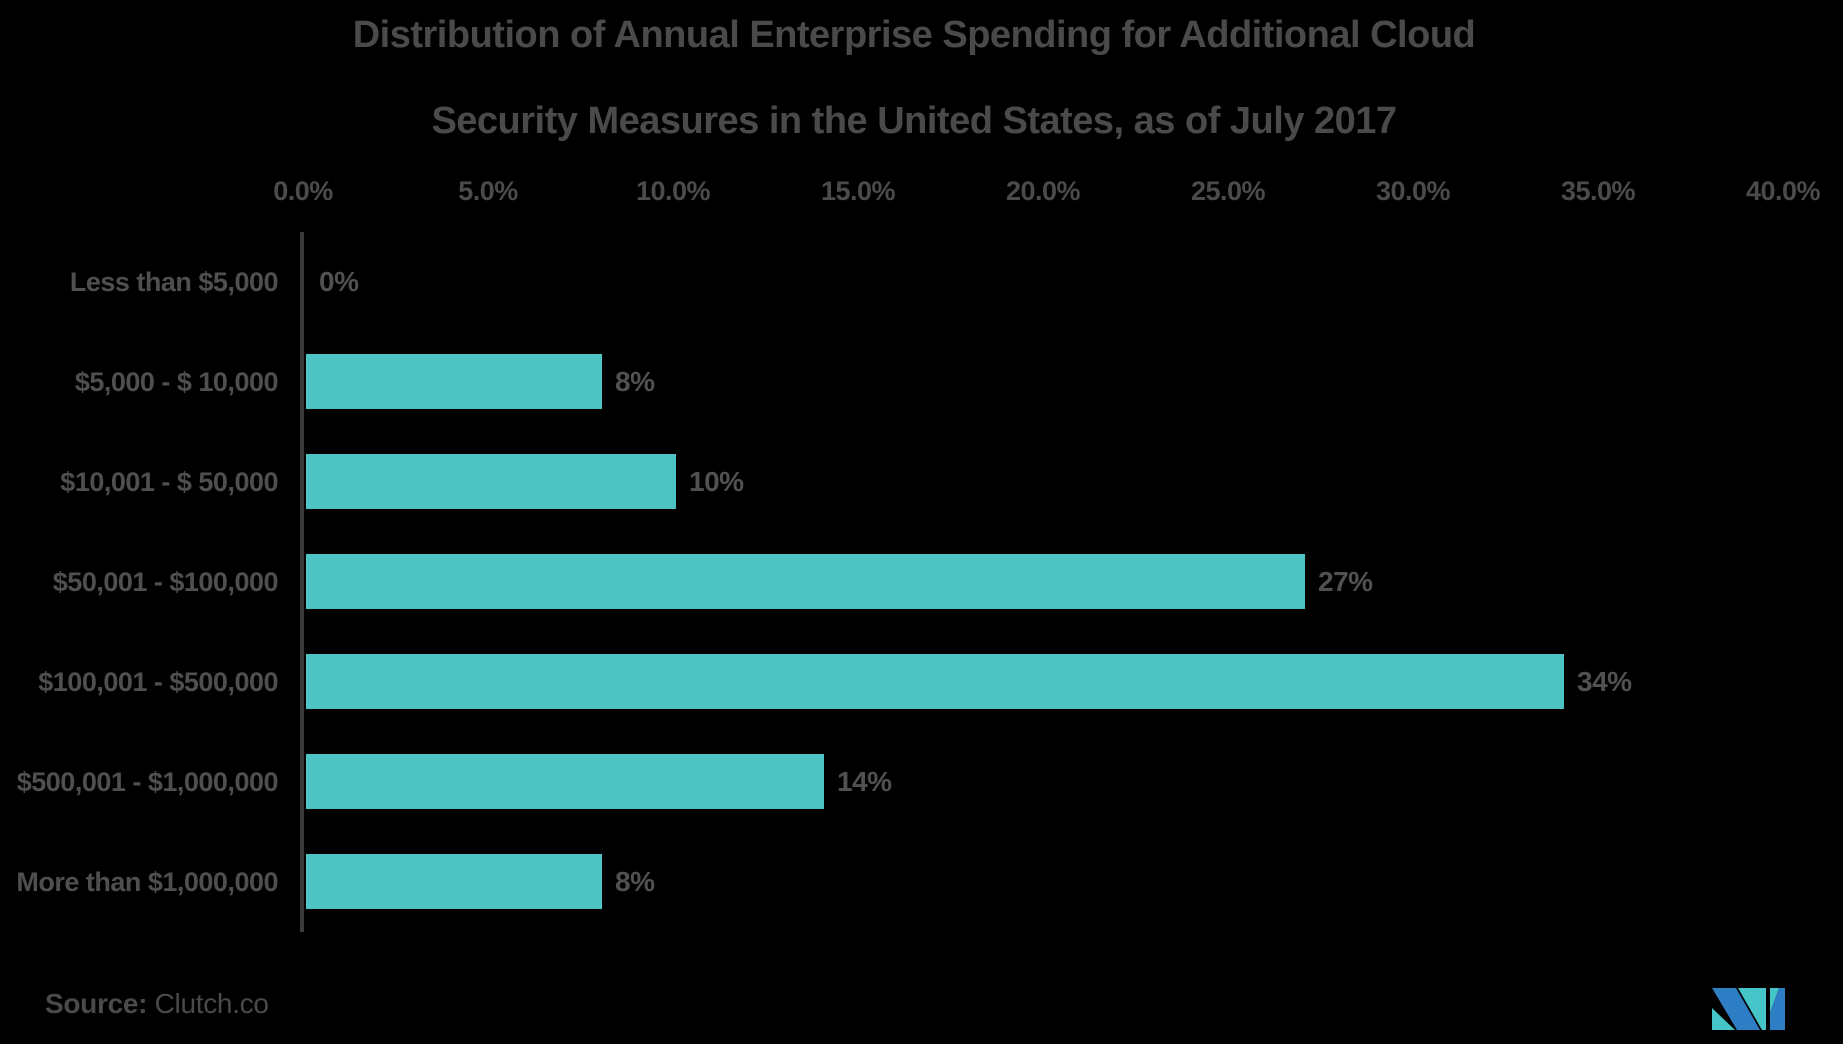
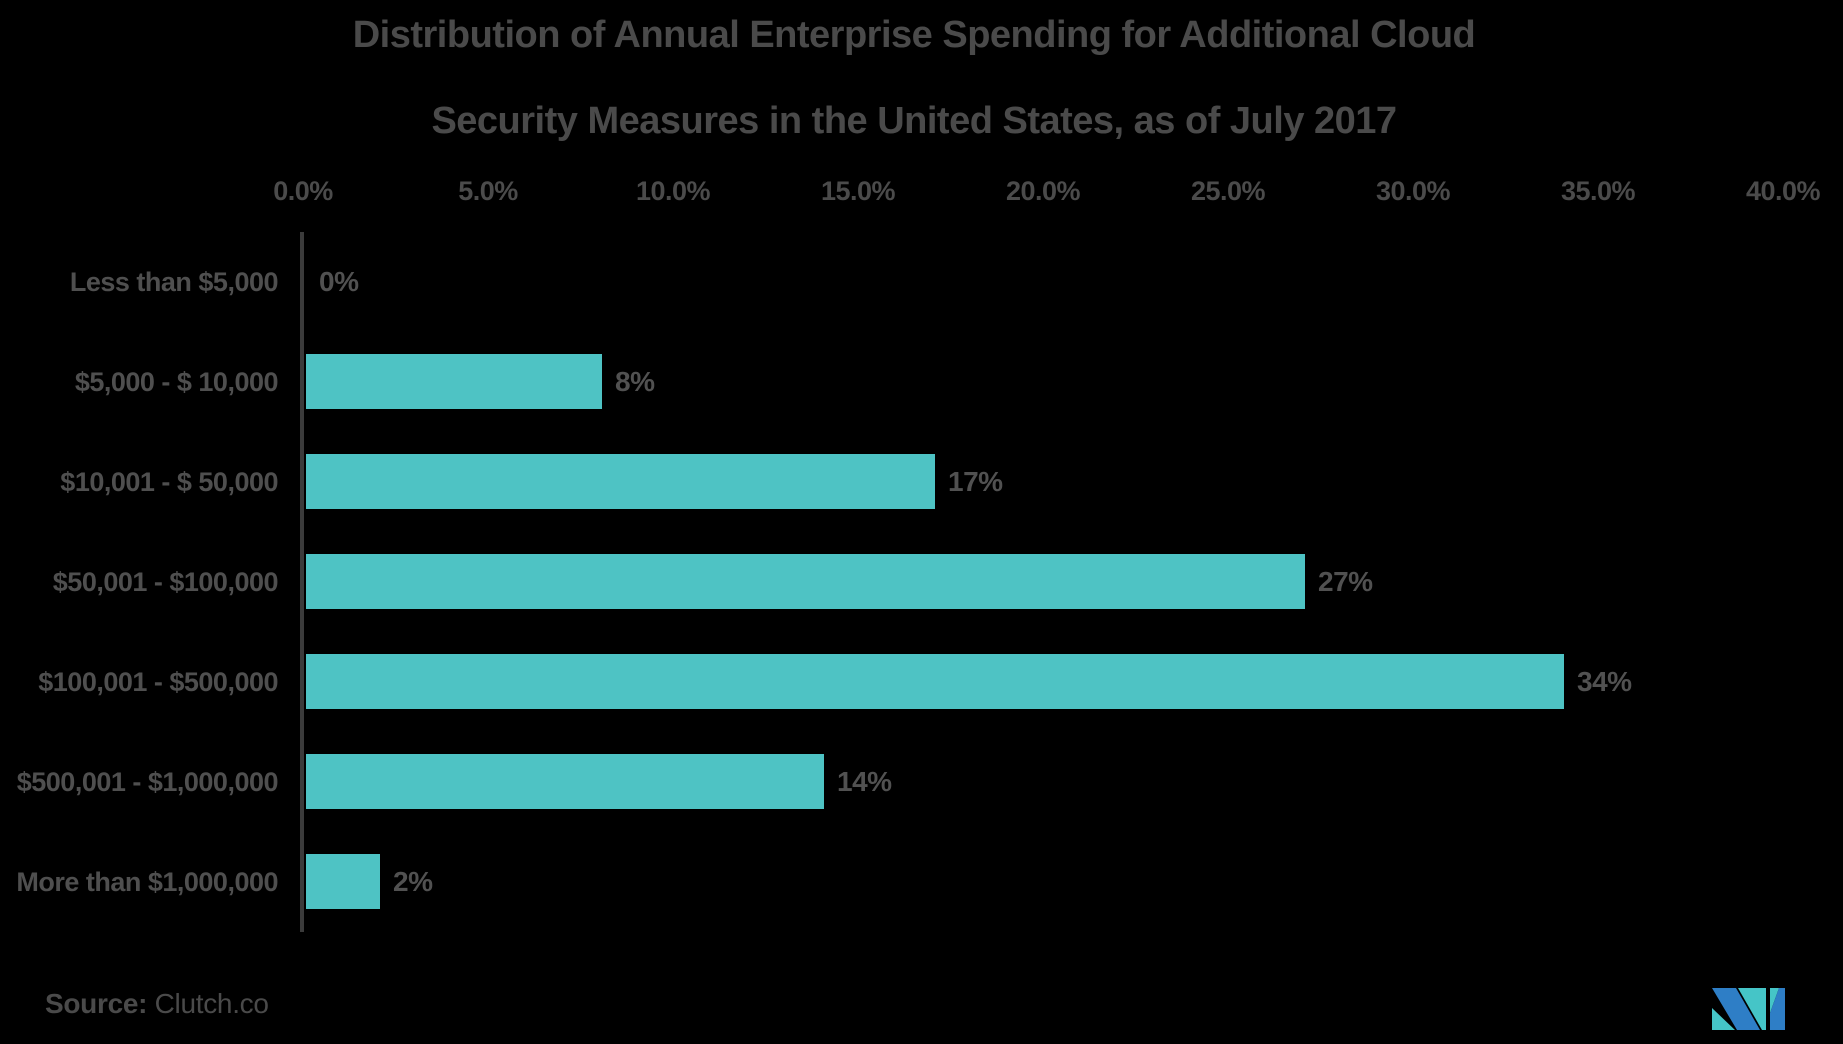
$10,001 - $ 50,000: 10% -> 17%
More than $1,000,000: 8% -> 2%
